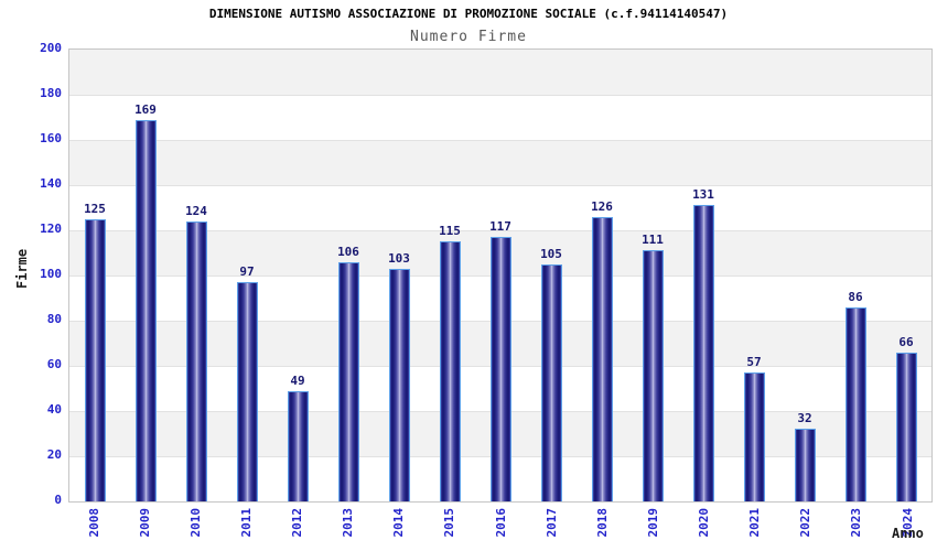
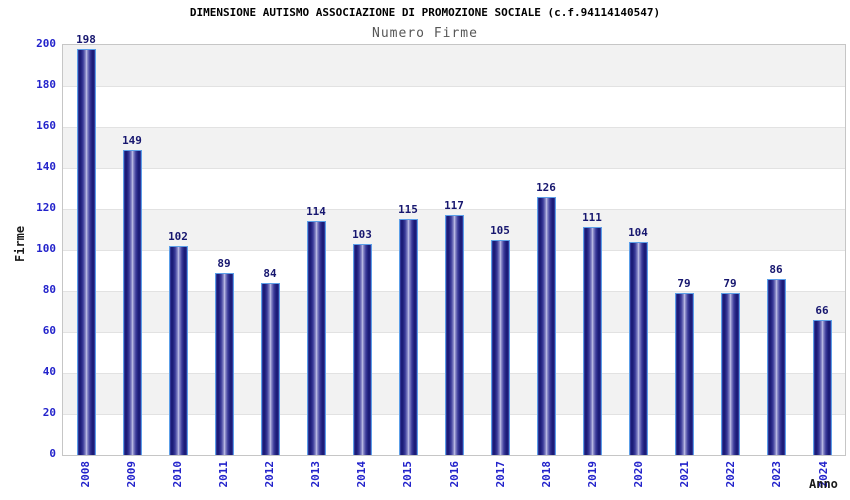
2008: 125 -> 198
2009: 169 -> 149
2010: 124 -> 102
2011: 97 -> 89
2012: 49 -> 84
2013: 106 -> 114
2020: 131 -> 104
2021: 57 -> 79
2022: 32 -> 79
